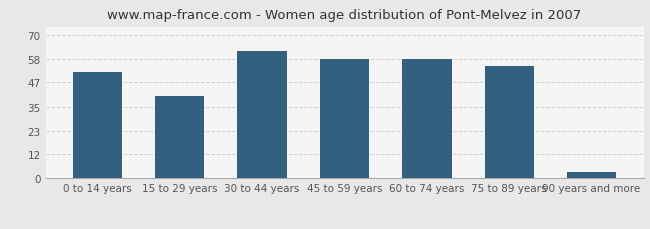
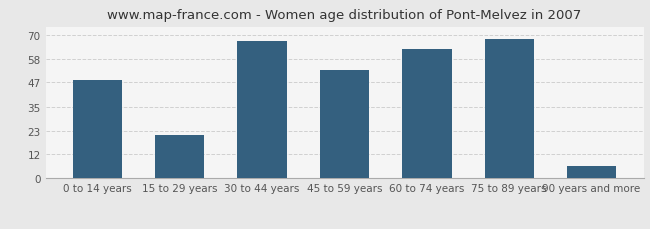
0 to 14 years: 52 -> 48
15 to 29 years: 40 -> 21
30 to 44 years: 62 -> 67
45 to 59 years: 58 -> 53
60 to 74 years: 58 -> 63
75 to 89 years: 55 -> 68
90 years and more: 3 -> 6
